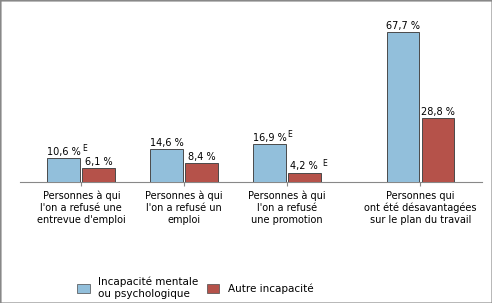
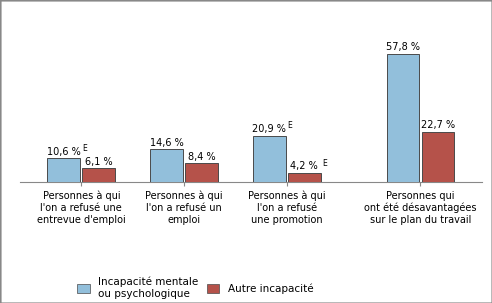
Incapacité mentale ou psychologique/Personnes à qui l'on a refusé une promotion: 16,9 -> 20,9
Incapacité mentale ou psychologique/Personnes qui ont été désavantagées sur le plan du travail: 67,7 -> 57,8
Autre incapacité/Personnes qui ont été désavantagées sur le plan du travail: 28,8 -> 22,7
